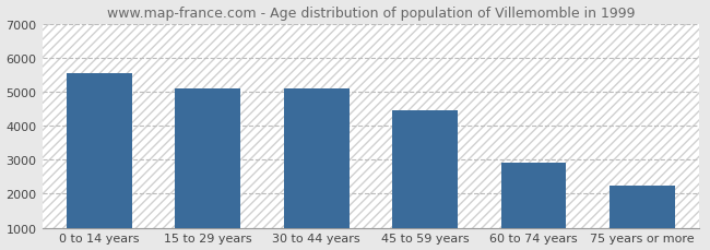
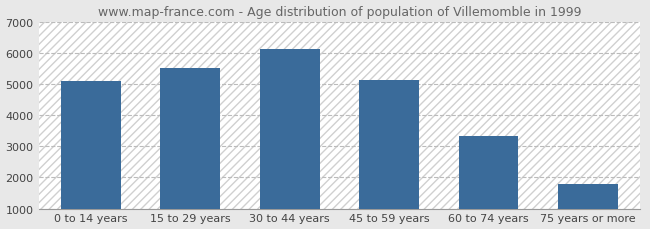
0 to 14 years: 5550 -> 5080
15 to 29 years: 5100 -> 5520
30 to 44 years: 5100 -> 6130
45 to 59 years: 4450 -> 5110
60 to 74 years: 2900 -> 3340
75 years or more: 2250 -> 1790
